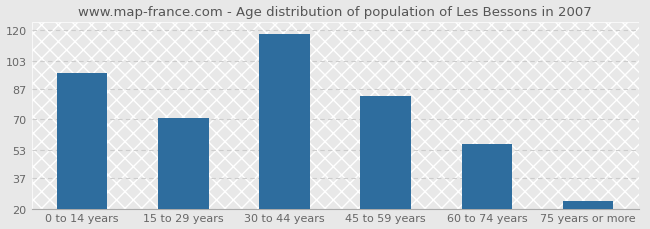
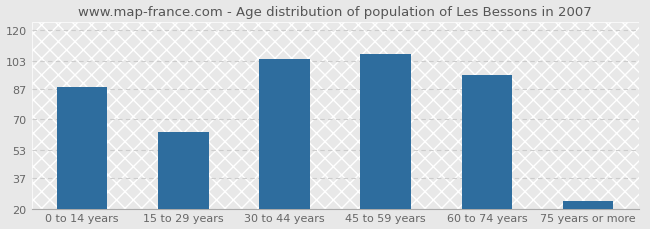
0 to 14 years: 96 -> 88
15 to 29 years: 71 -> 63
30 to 44 years: 118 -> 104
45 to 59 years: 83 -> 107
60 to 74 years: 56 -> 95
